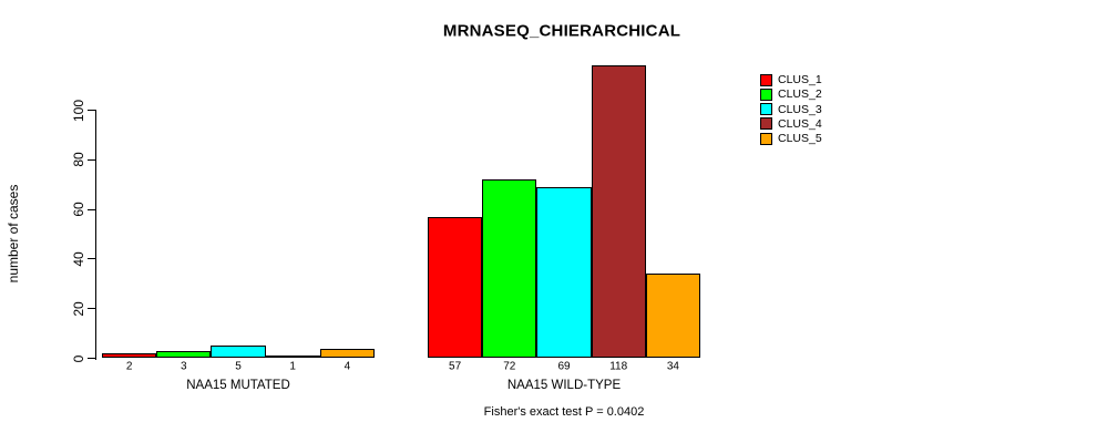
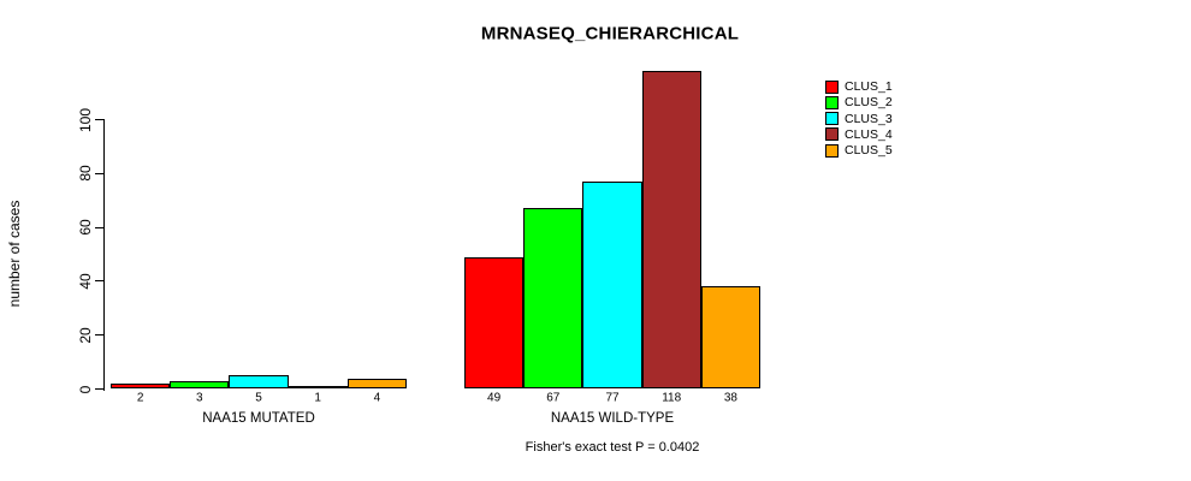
CLUS_1/NAA15 WILD-TYPE: 57 -> 49
CLUS_2/NAA15 WILD-TYPE: 72 -> 67
CLUS_3/NAA15 WILD-TYPE: 69 -> 77
CLUS_5/NAA15 WILD-TYPE: 34 -> 38
